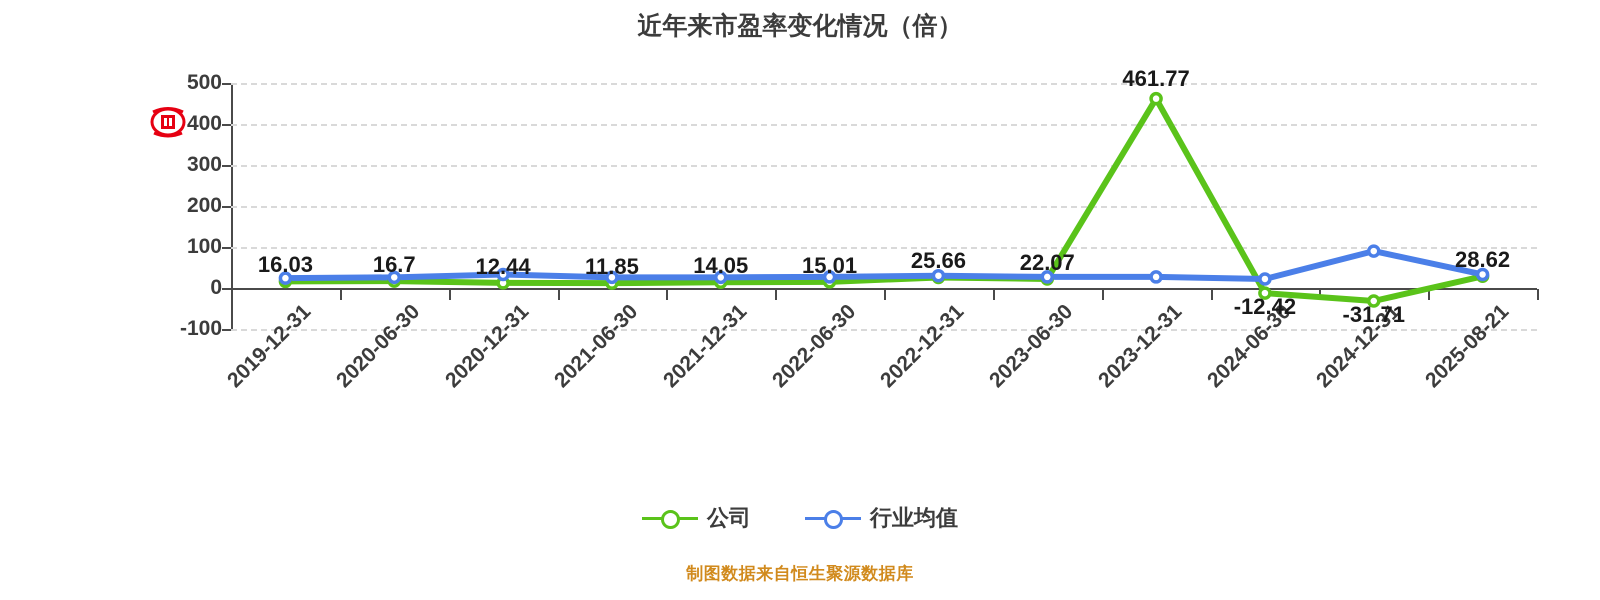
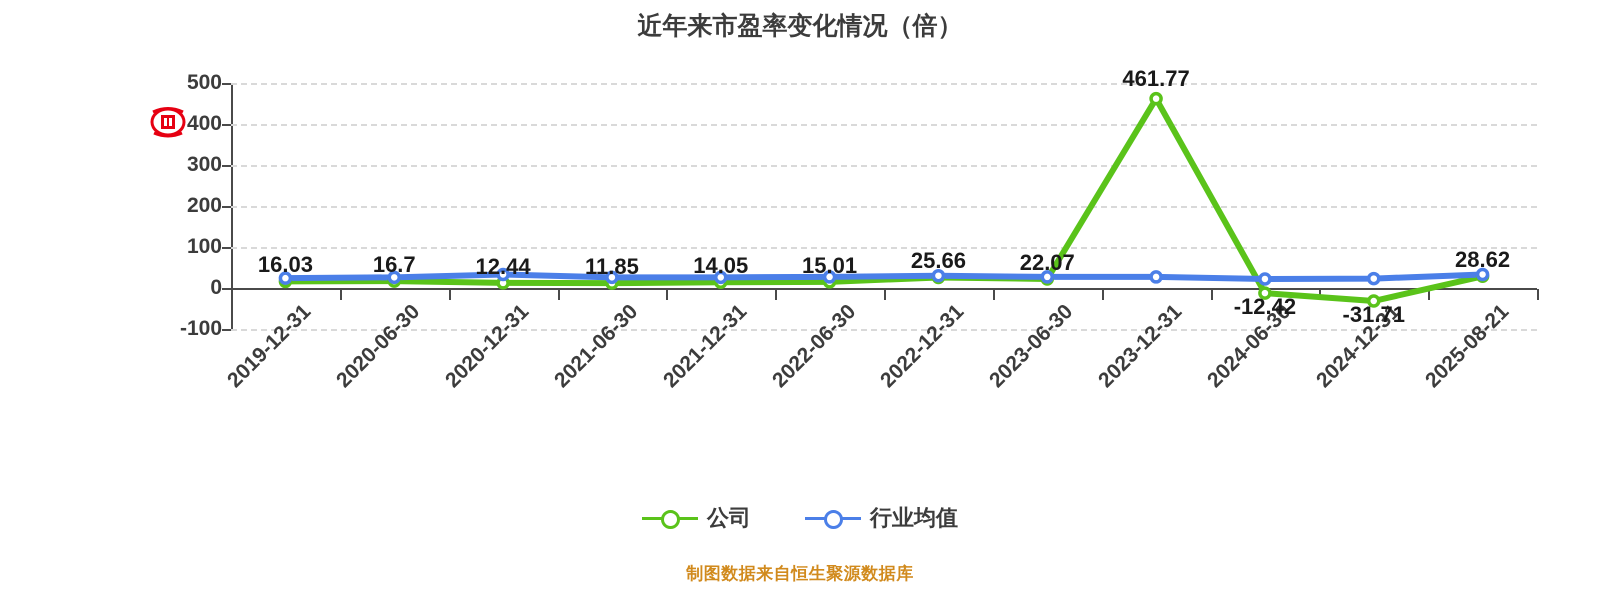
行业均值/2024-12-31: 90 -> 20
